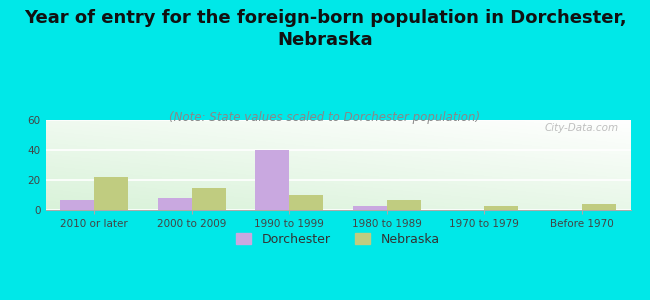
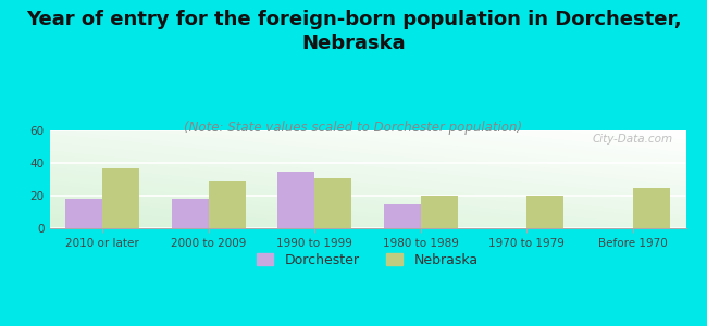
Dorchester/2010 or later: 7 -> 18
Nebraska/2010 or later: 22 -> 37
Dorchester/2000 to 2009: 8 -> 18
Nebraska/2000 to 2009: 15 -> 29
Dorchester/1990 to 1999: 40 -> 35
Nebraska/1990 to 1999: 10 -> 31
Dorchester/1980 to 1989: 3 -> 15
Nebraska/1980 to 1989: 7 -> 20
Nebraska/1970 to 1979: 3 -> 20
Nebraska/Before 1970: 4 -> 25
